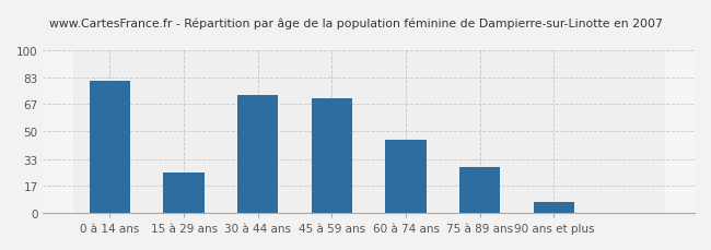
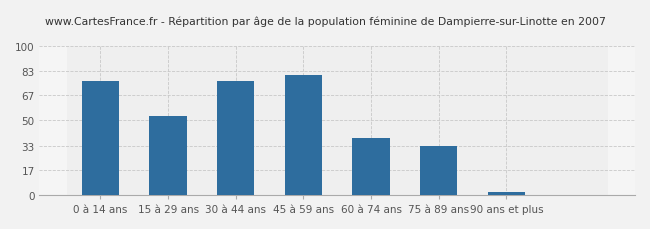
0 à 14 ans: 81 -> 76
15 à 29 ans: 25 -> 53
30 à 44 ans: 72 -> 76
45 à 59 ans: 70 -> 80
60 à 74 ans: 45 -> 38
75 à 89 ans: 28 -> 33
90 ans et plus: 7 -> 2
